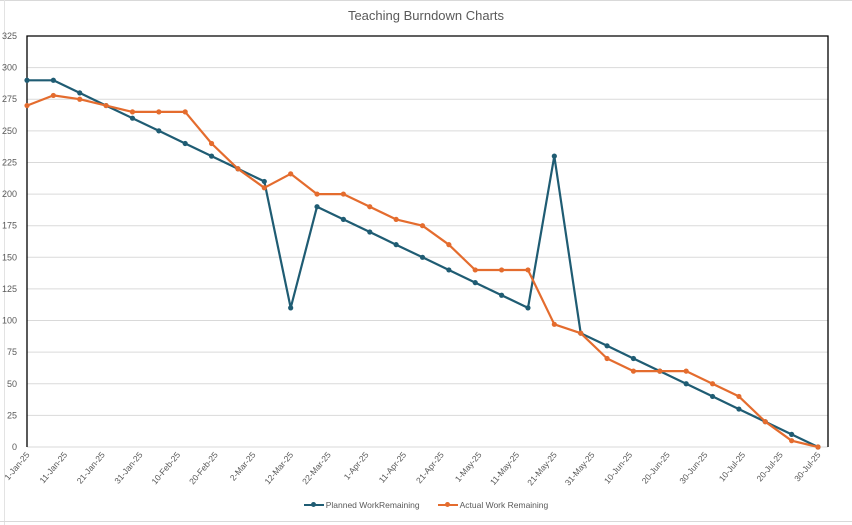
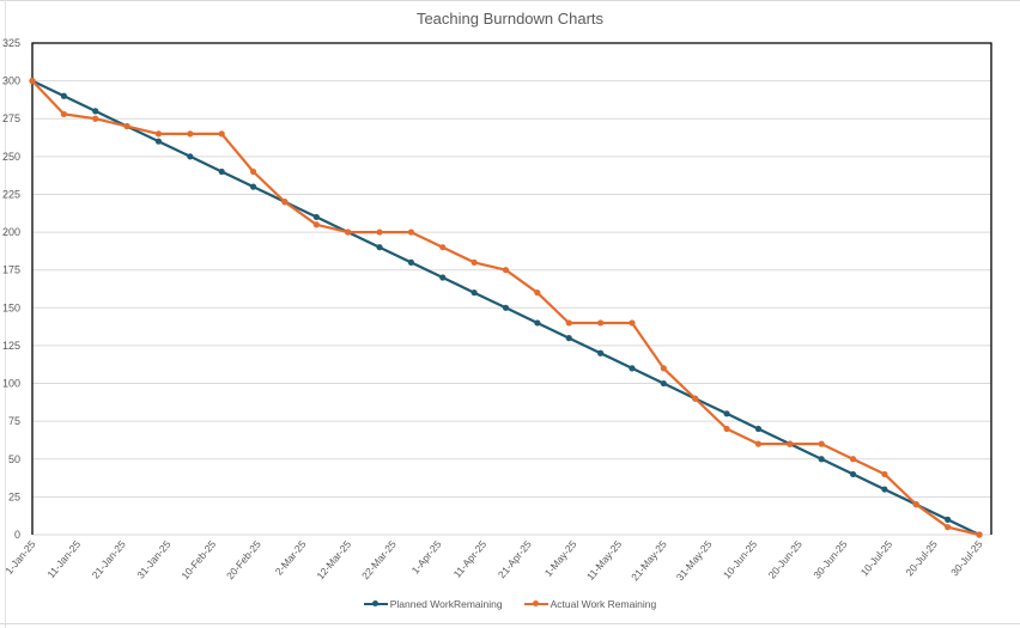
Planned WorkRemaining/1-Jan-25: 290 -> 300
Actual Work Remaining/1-Jan-25: 270 -> 300
Planned WorkRemaining/12-Mar-25: 110 -> 200
Actual Work Remaining/12-Mar-25: 216 -> 200
Planned WorkRemaining/21-May-25: 230 -> 100
Actual Work Remaining/21-May-25: 97 -> 110
